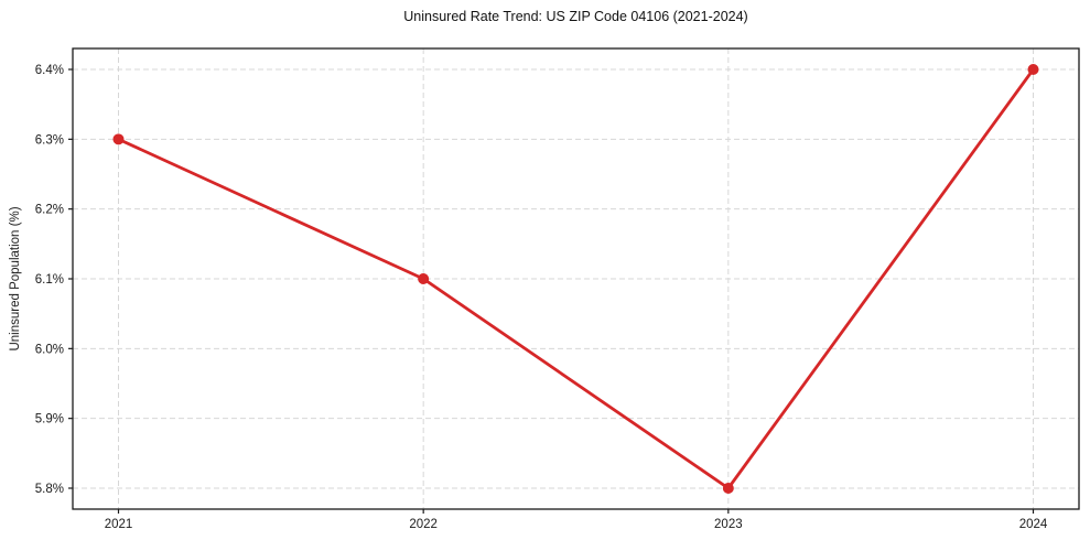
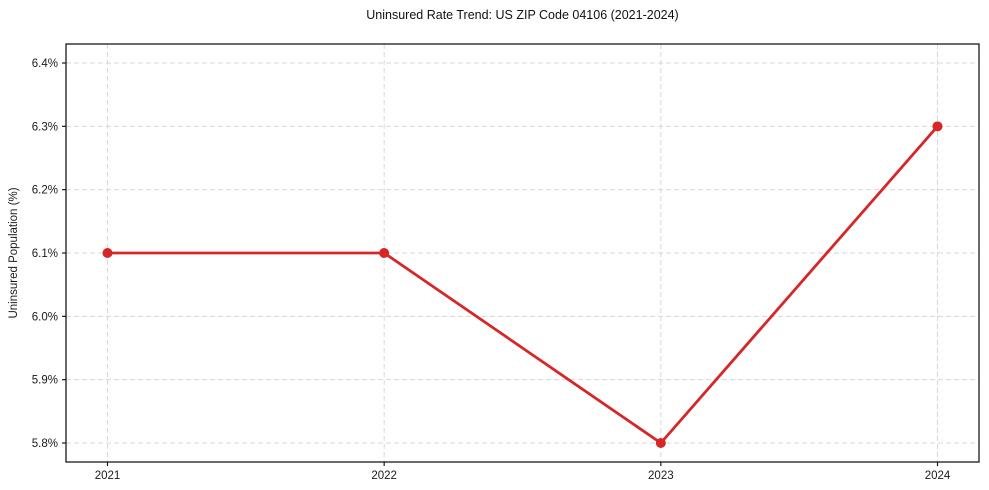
2021: 6.3% -> 6.1%
2024: 6.4% -> 6.3%
